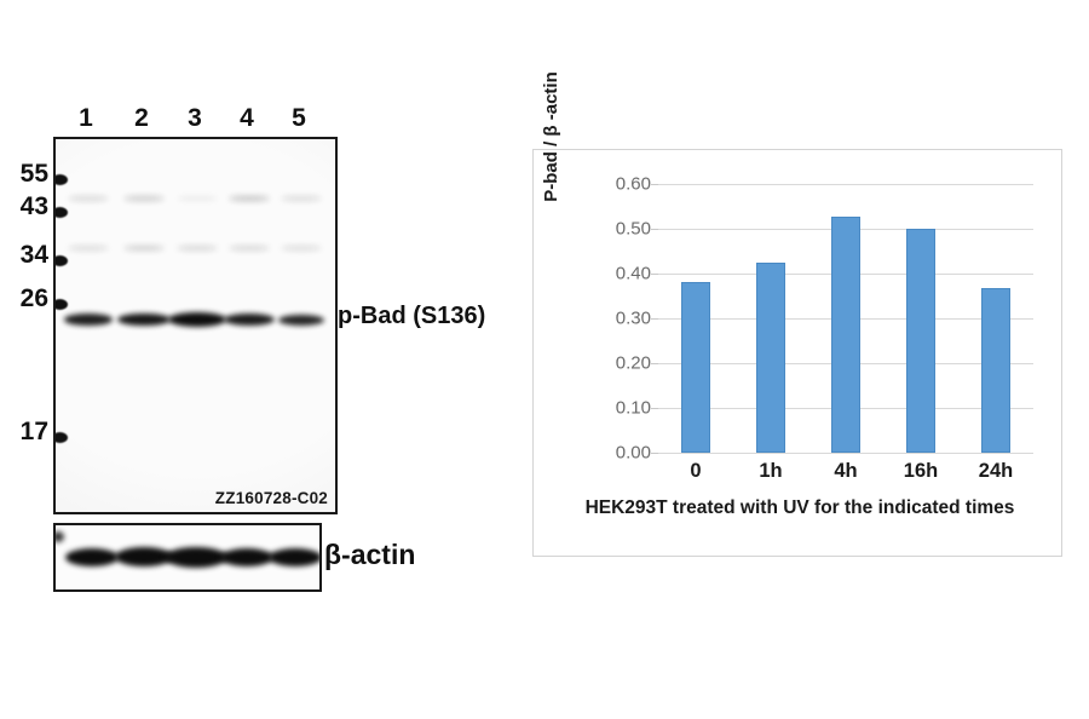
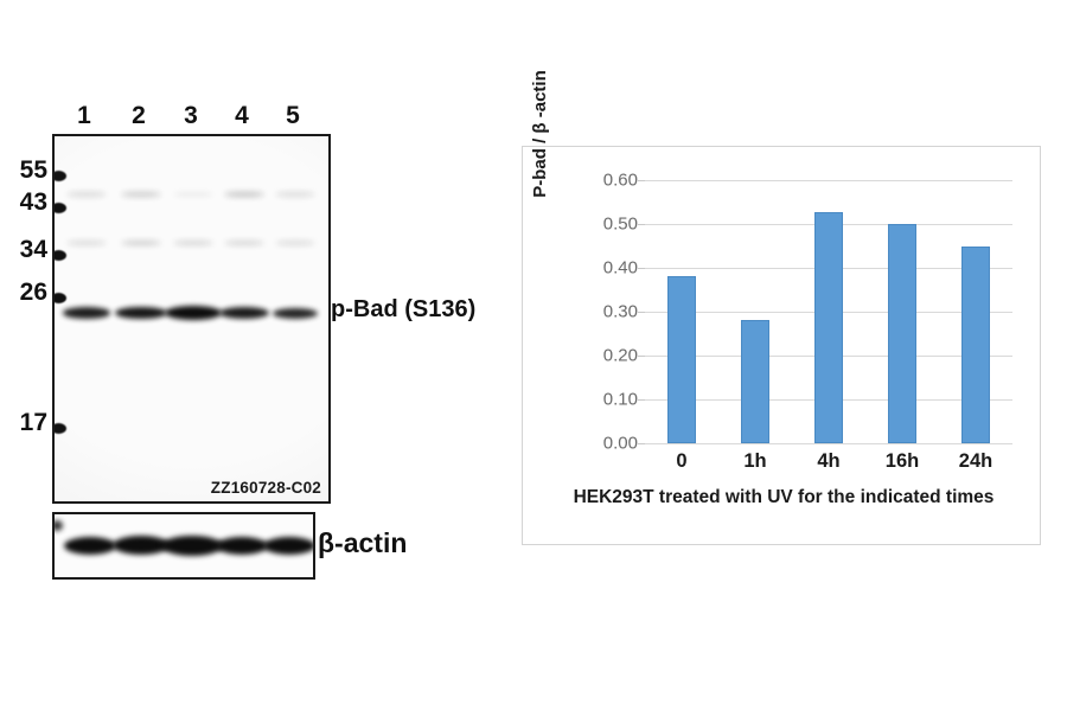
1h: 0.42 -> 0.28
24h: 0.37 -> 0.45
